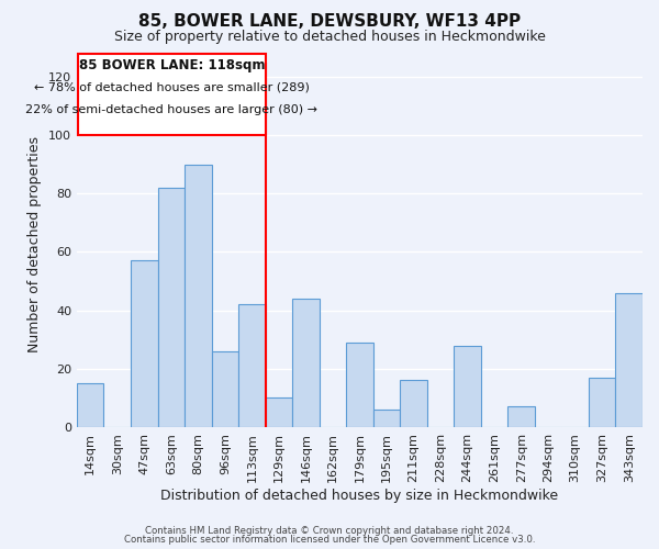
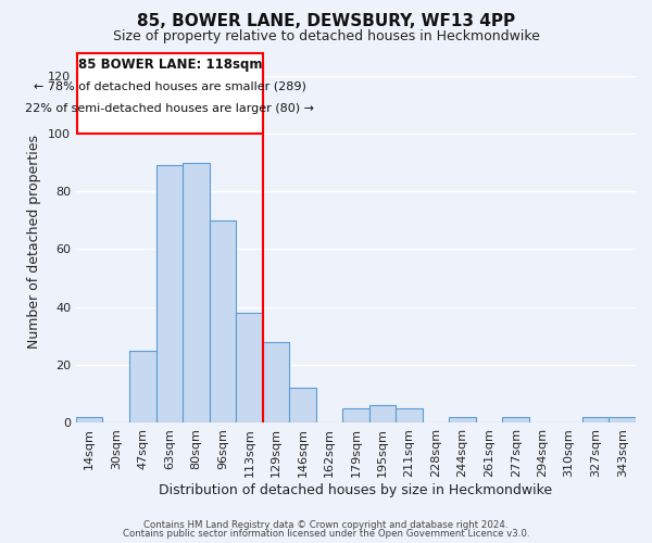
14sqm: 15 -> 2
47sqm: 57 -> 25
63sqm: 82 -> 89
96sqm: 26 -> 70
113sqm: 42 -> 38
129sqm: 10 -> 28
146sqm: 44 -> 12
179sqm: 29 -> 5
211sqm: 16 -> 5
244sqm: 28 -> 2
277sqm: 7 -> 2
327sqm: 17 -> 2
343sqm: 46 -> 2
